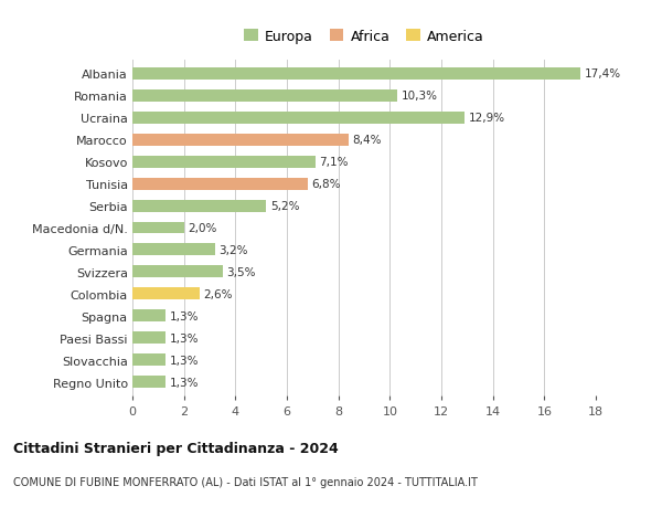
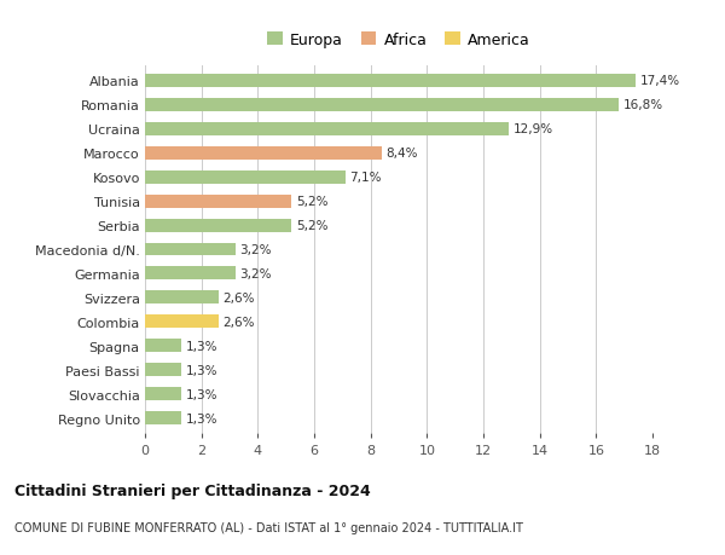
Romania: 10,3% -> 16,8%
Tunisia: 6,8% -> 5,2%
Macedonia d/N.: 2,0% -> 3,2%
Svizzera: 3,5% -> 2,6%
